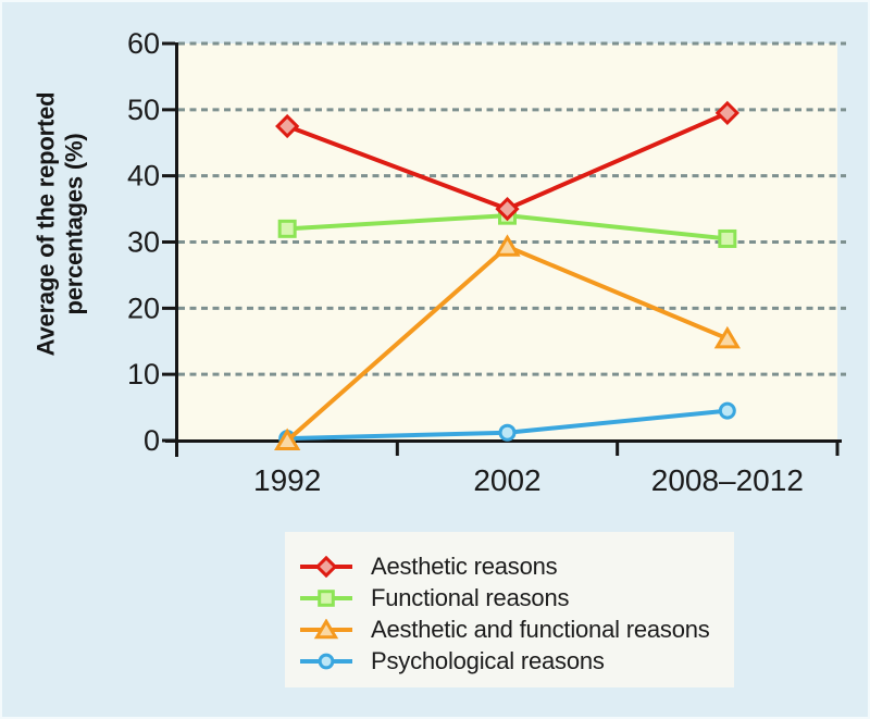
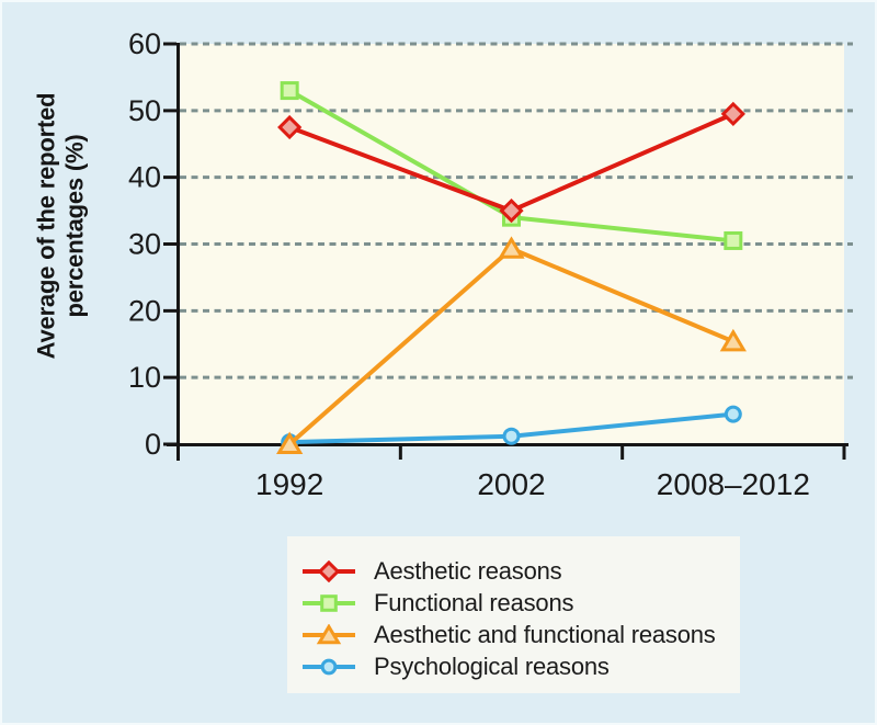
Functional reasons/1992: 32 -> 53
